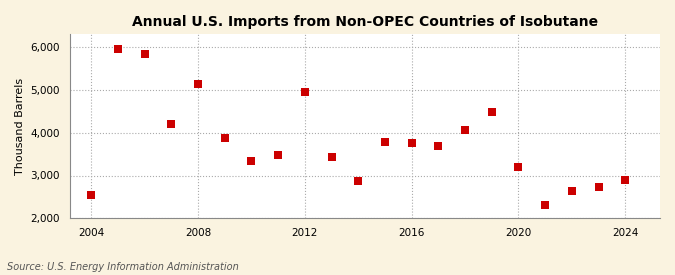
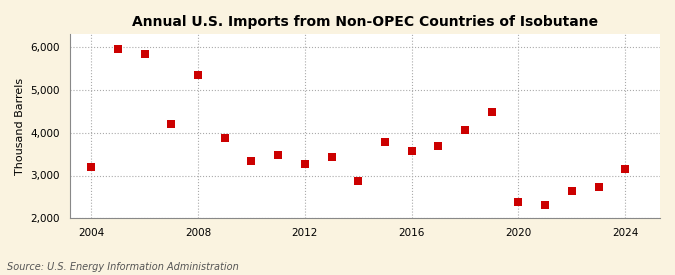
2004: 2,550 -> 3,200
2008: 5,150 -> 5,350
2012: 4,950 -> 3,280
2016: 3,750 -> 3,580
2020: 3,200 -> 2,380
2024: 2,900 -> 3,150
